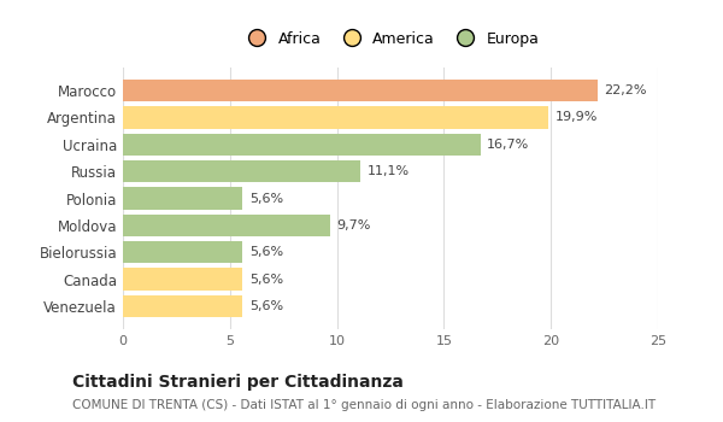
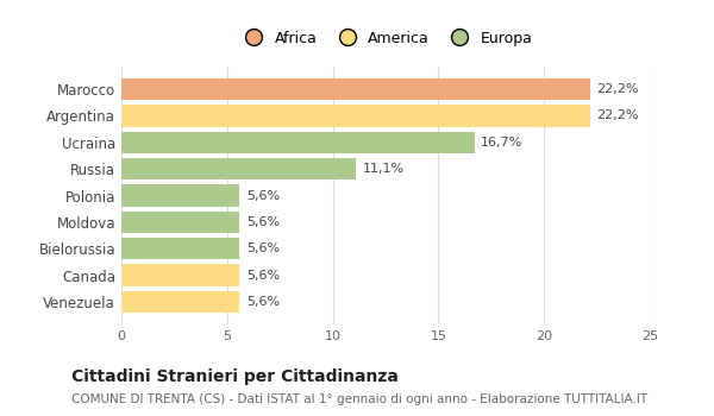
Argentina: 19,9% -> 22,2%
Moldova: 9,7% -> 5,6%
